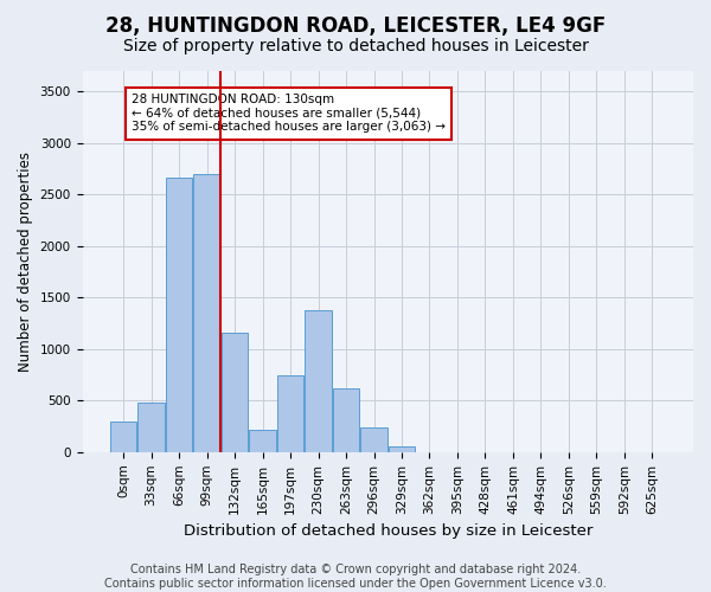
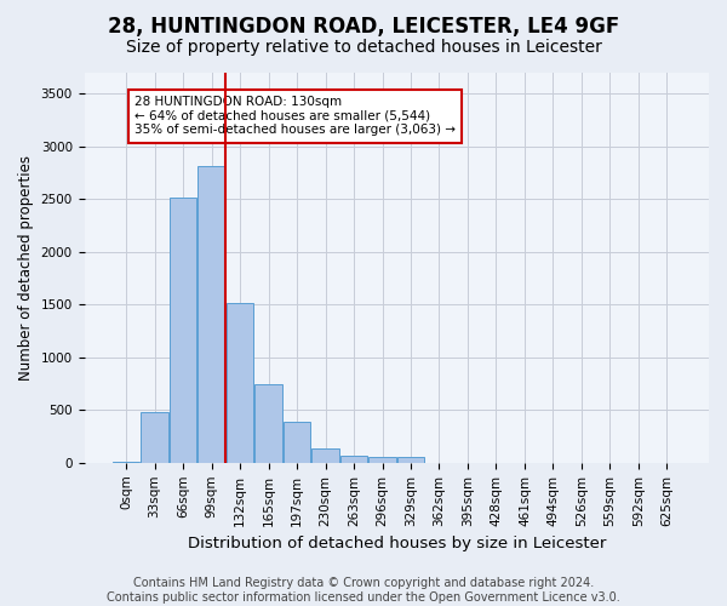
0sqm: 300 -> 0
66sqm: 2660 -> 2520
99sqm: 2700 -> 2820
132sqm: 1160 -> 1520
165sqm: 220 -> 750
197sqm: 740 -> 390
230sqm: 1380 -> 140
263sqm: 620 -> 70
296sqm: 240 -> 60
